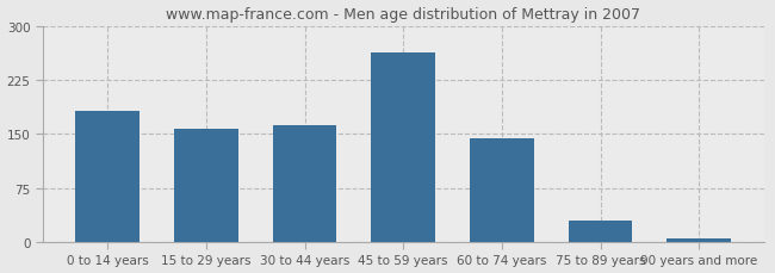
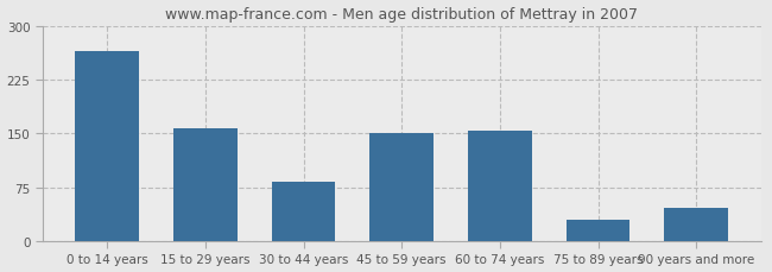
0 to 14 years: 182 -> 264
30 to 44 years: 162 -> 82
45 to 59 years: 262 -> 150
60 to 74 years: 144 -> 154
90 years and more: 5 -> 46
